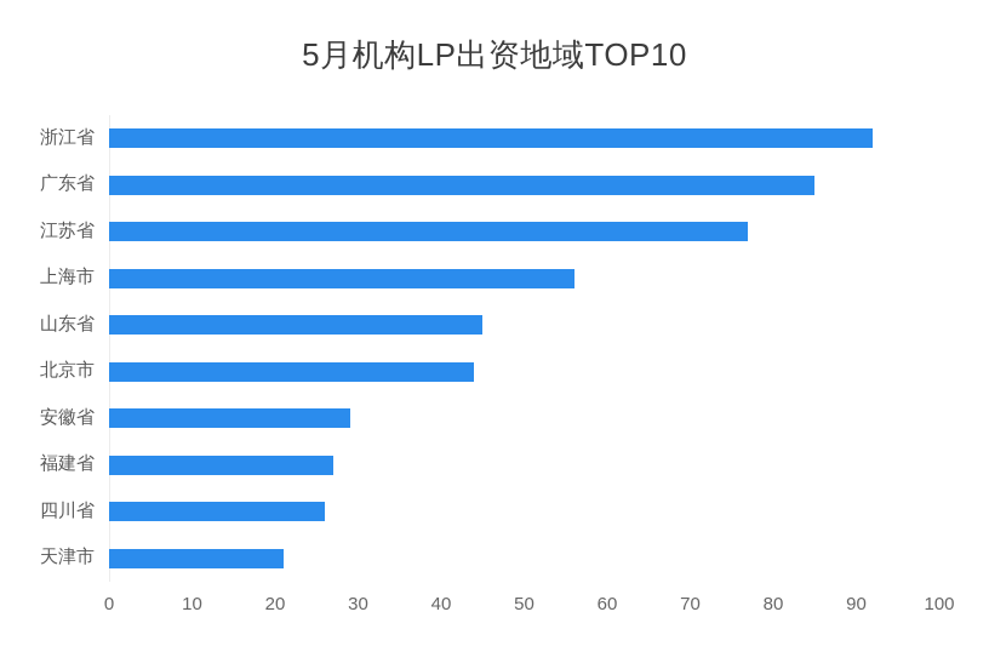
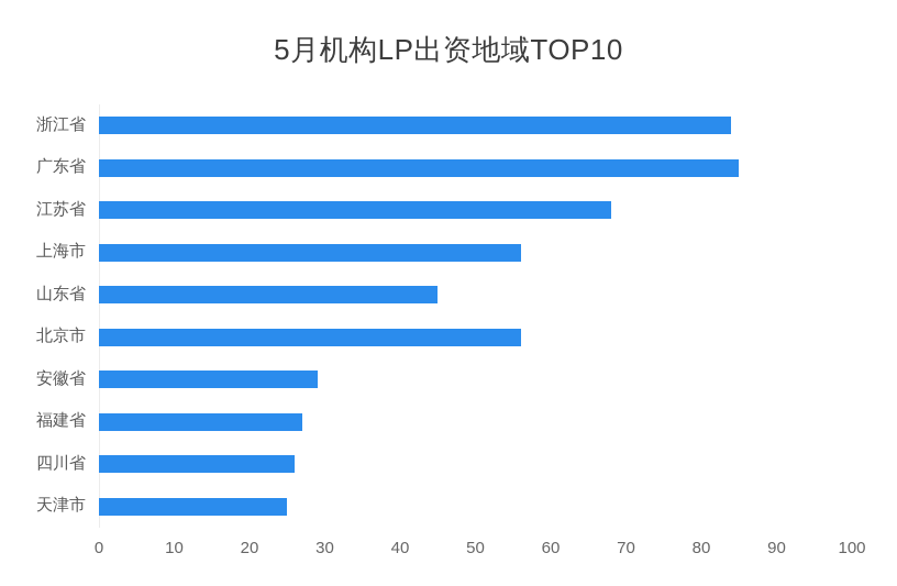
浙江省: 92 -> 84
江苏省: 77 -> 68
北京市: 44 -> 56
天津市: 21 -> 25
